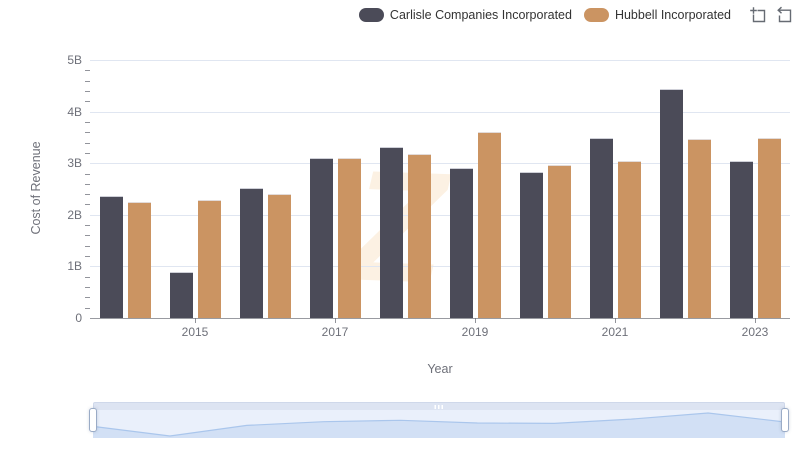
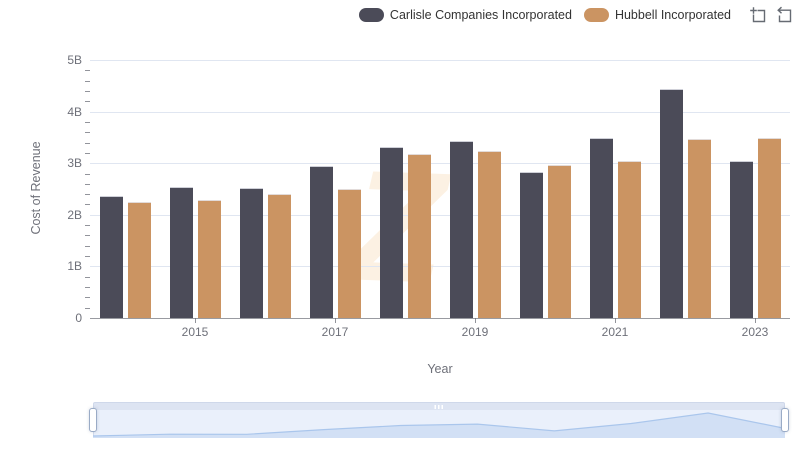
Carlisle Companies Incorporated/2015: 0.9B -> 2.5B
Carlisle Companies Incorporated/2017: 3.1B -> 2.9B
Hubbell Incorporated/2017: 3.1B -> 2.5B
Carlisle Companies Incorporated/2019: 2.9B -> 3.4B
Hubbell Incorporated/2019: 3.6B -> 3.2B
